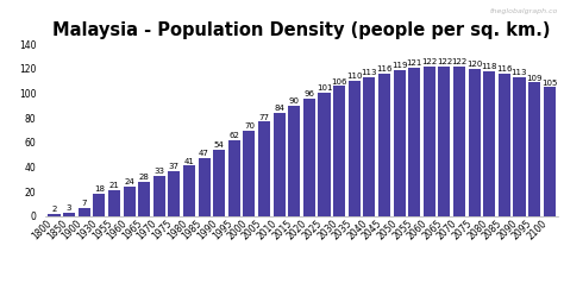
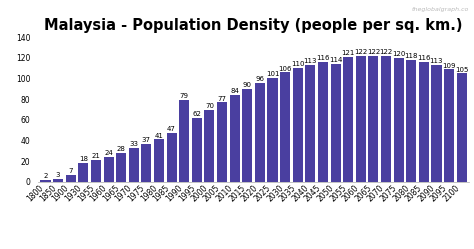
1990: 54 -> 79
2050: 119 -> 114
